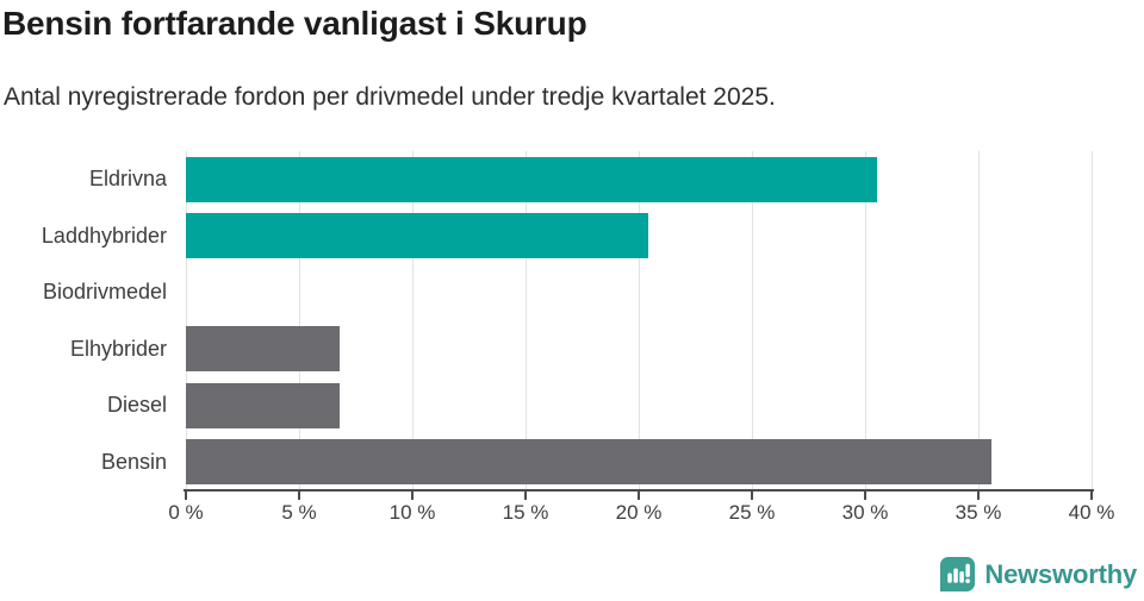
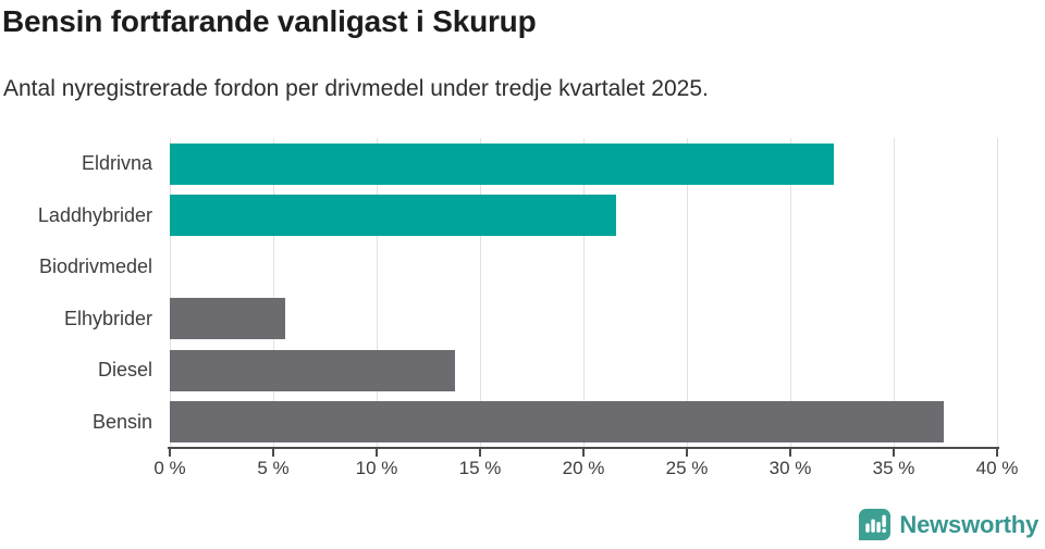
Eldrivna: 30.5% -> 32.1%
Laddhybrider: 20.4% -> 21.6%
Elhybrider: 6.8% -> 5.6%
Diesel: 6.8% -> 13.8%
Bensin: 35.6% -> 37.4%
